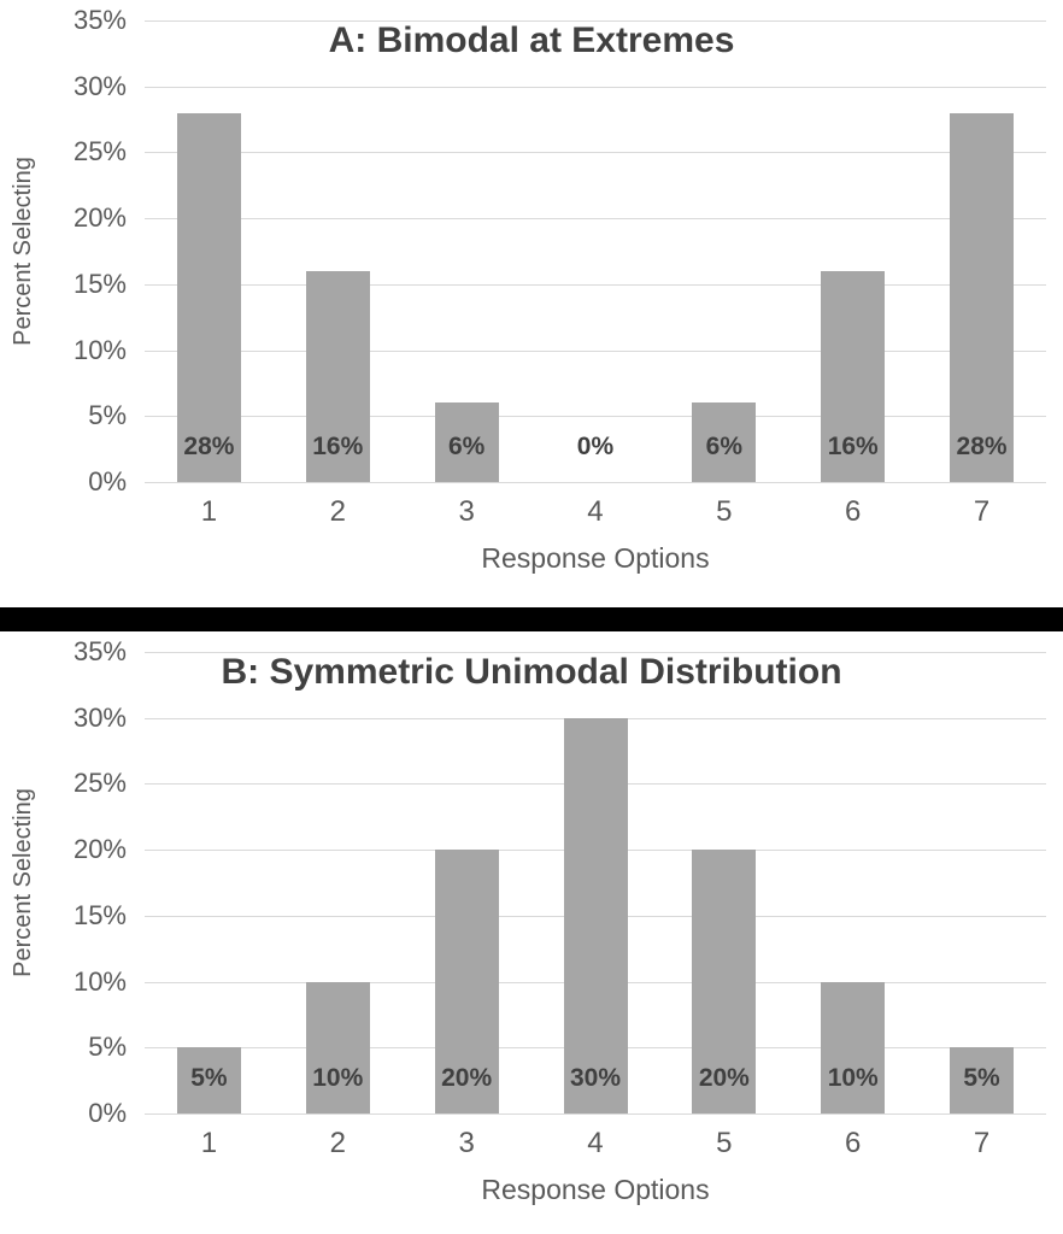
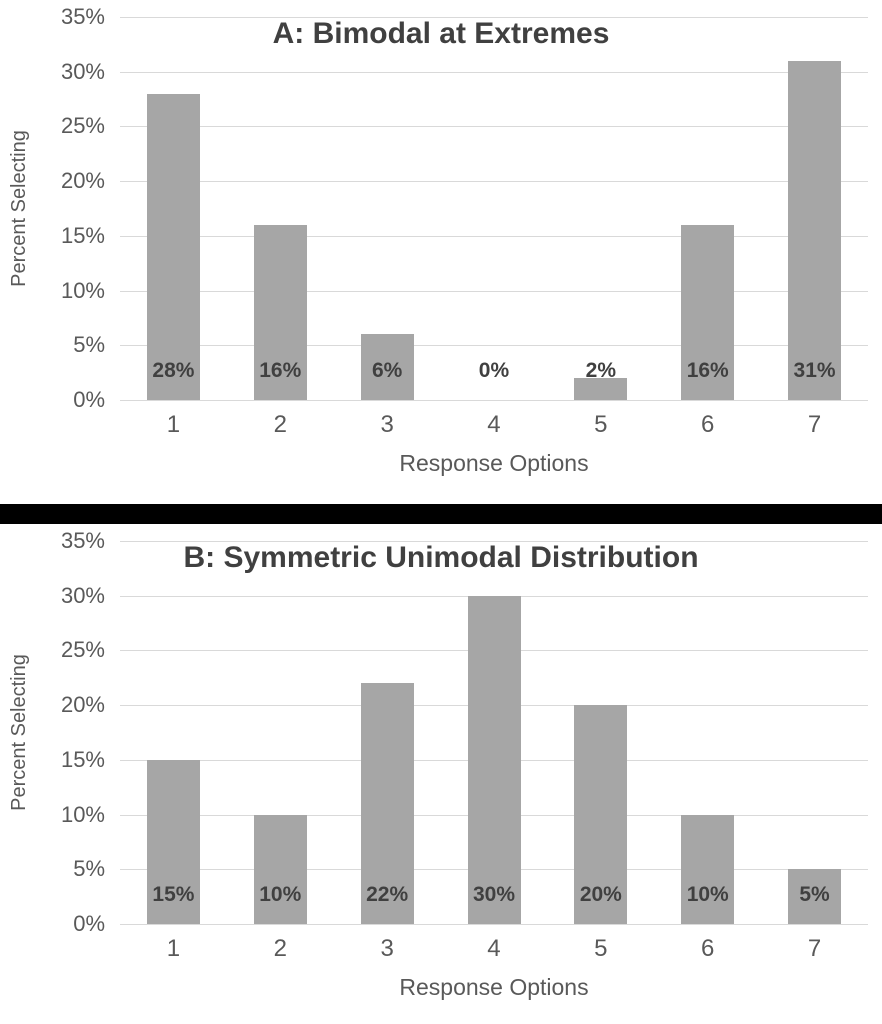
A: Bimodal at Extremes/5: 6% -> 2%
A: Bimodal at Extremes/7: 28% -> 31%
B: Symmetric Unimodal Distribution/1: 5% -> 15%
B: Symmetric Unimodal Distribution/3: 20% -> 22%
